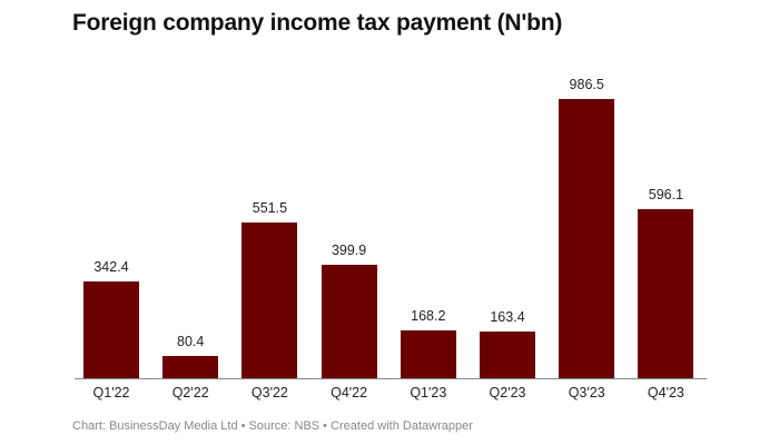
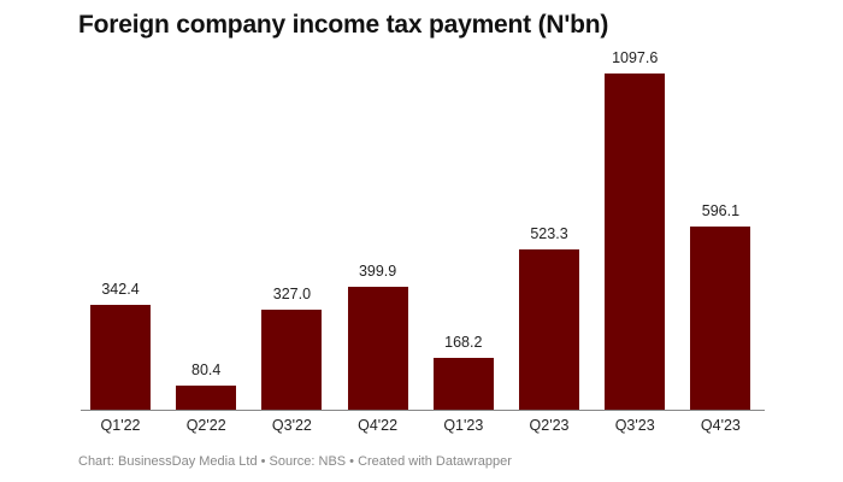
Q3'22: 551.5 -> 327.0
Q2'23: 163.4 -> 523.3
Q3'23: 986.5 -> 1097.6
